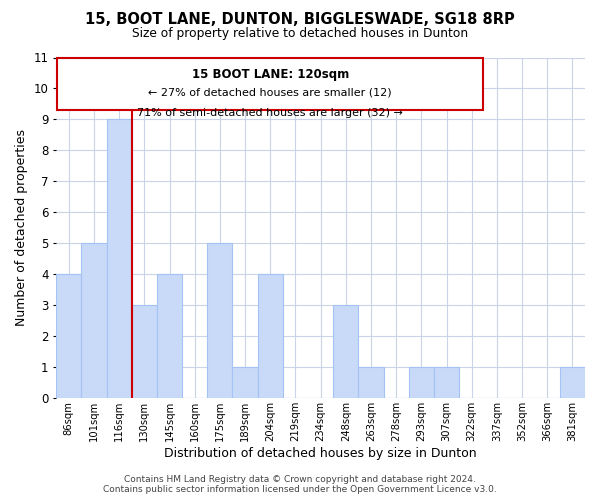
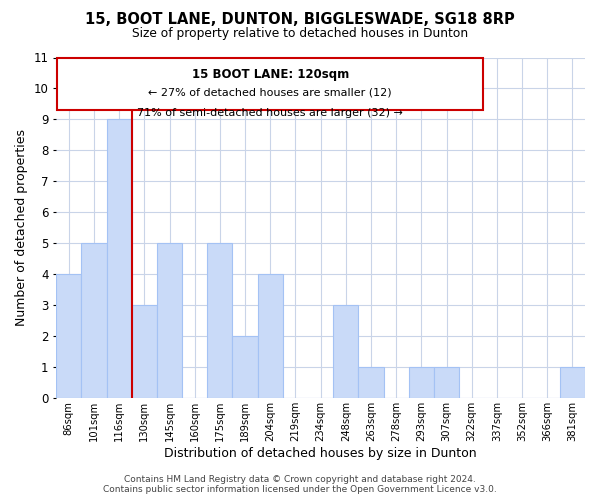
145sqm: 4 -> 5
189sqm: 1 -> 2
